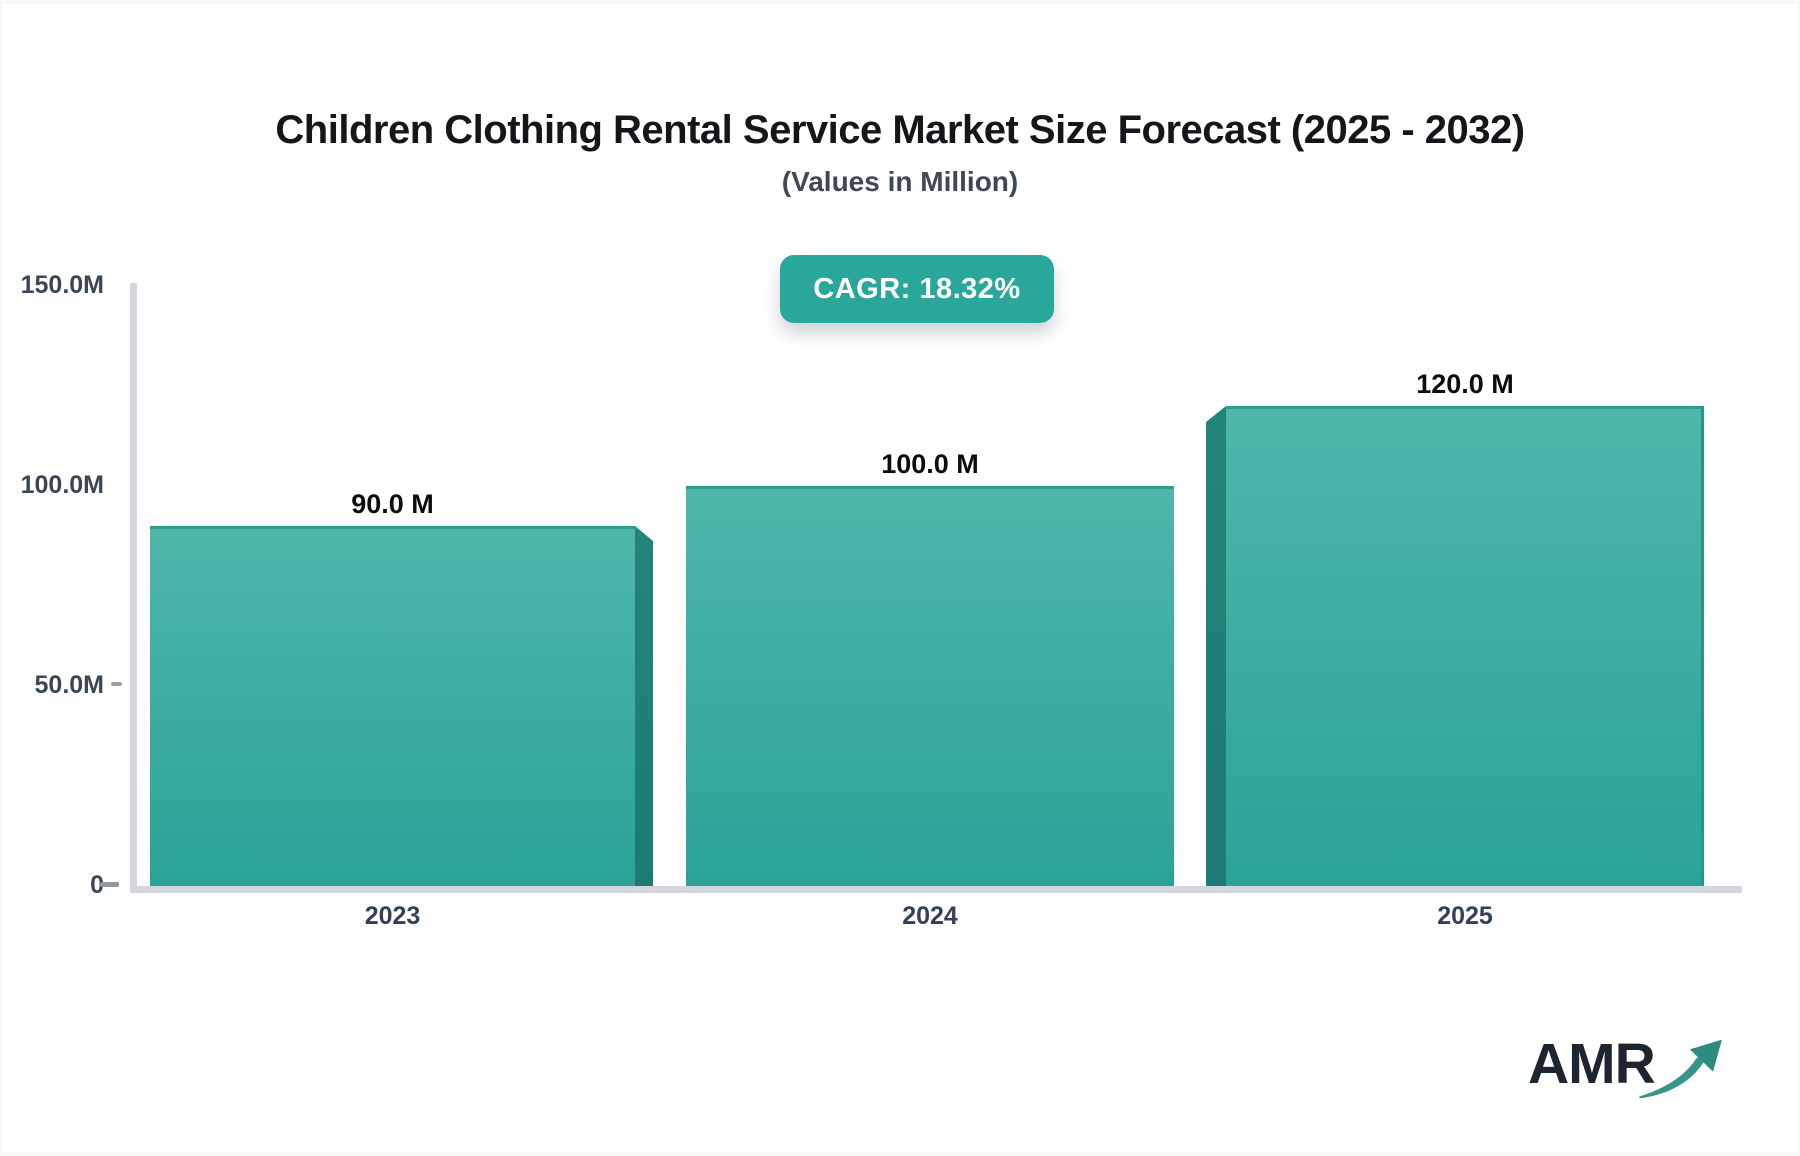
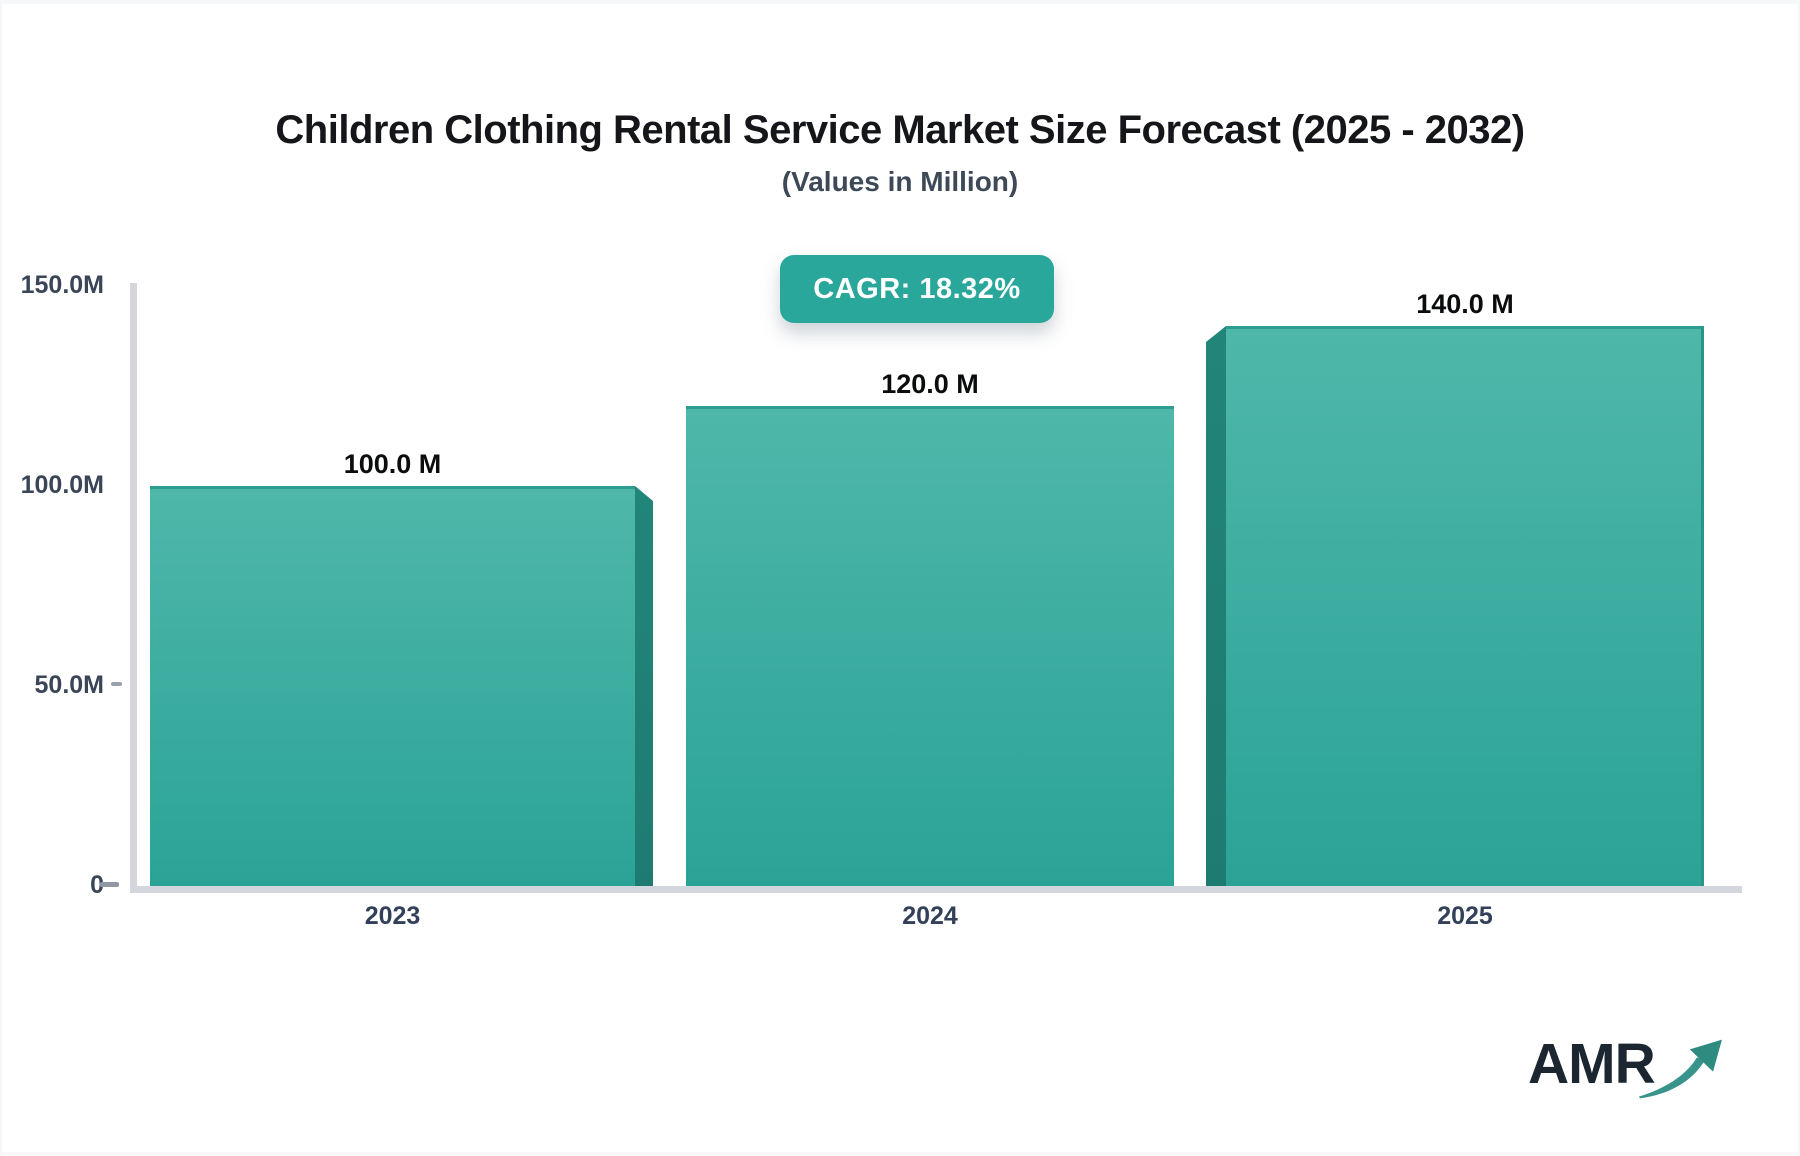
2023: 90.0 -> 100.0
2024: 100.0 -> 120.0
2025: 120.0 -> 140.0
